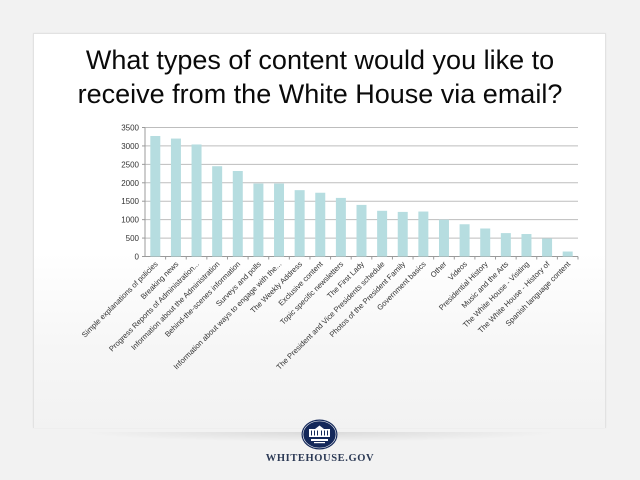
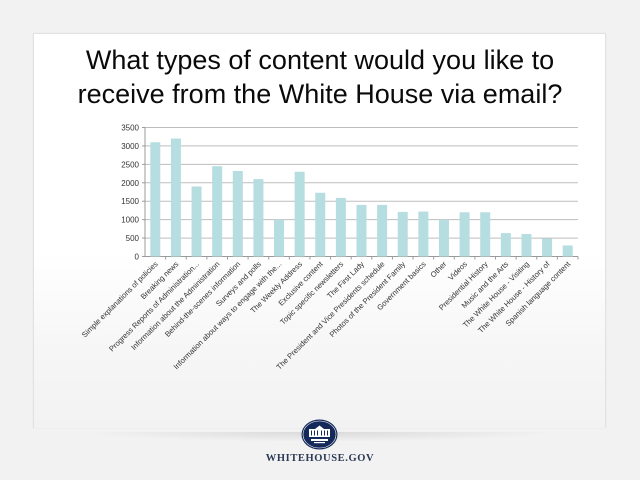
Simple explanations of policies: 3300 -> 3100
Progress Reports of Administration...: 3000 -> 1900
Surveys and polls: 2000 -> 2100
Information about ways to engage with the...: 2000 -> 1000
The Weekly Address: 1800 -> 2300
The President and Vice Presidents schedule: 1200 -> 1400
Videos: 900 -> 1200
Presidential History: 800 -> 1200
Spanish language content: 100 -> 300
